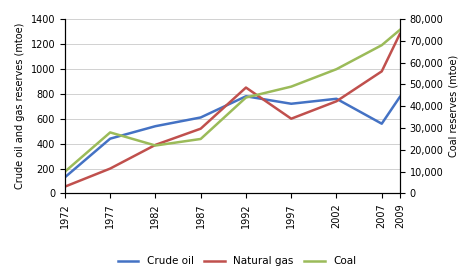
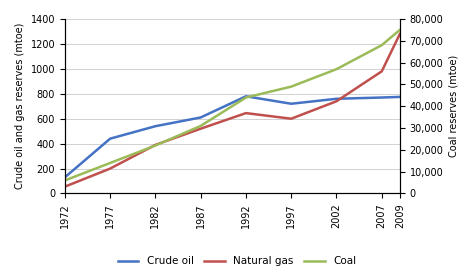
Coal/1972: 10,000 -> 6,000
Coal/1977: 28,000 -> 14,000
Coal/1987: 25,000 -> 31,000
Natural gas/1992: 850 -> 640
Crude oil/2007: 560 -> 770
